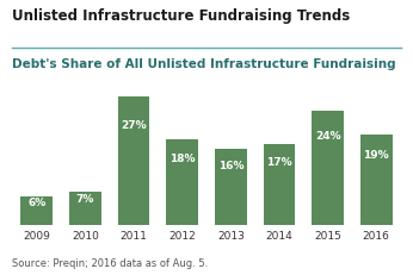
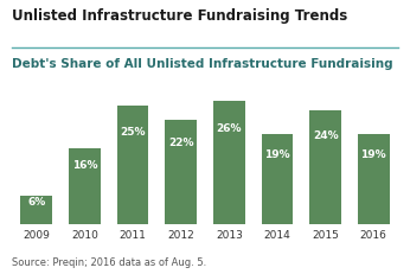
2010: 7% -> 16%
2011: 27% -> 25%
2012: 18% -> 22%
2013: 16% -> 26%
2014: 17% -> 19%
